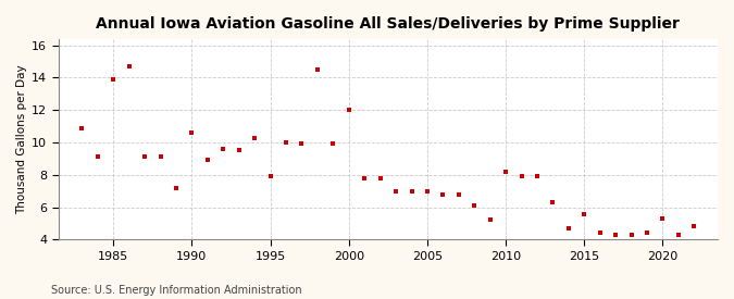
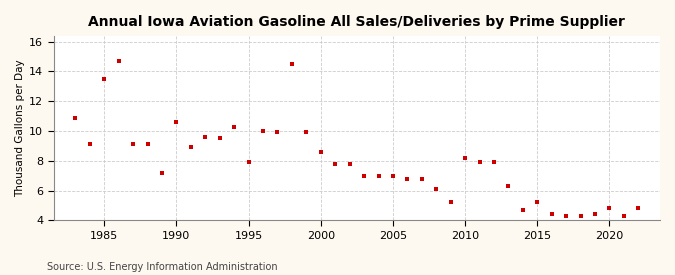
1985: 13.9 -> 13.5
2000: 12.0 -> 8.6
2015: 5.6 -> 5.2
2020: 5.3 -> 4.8
